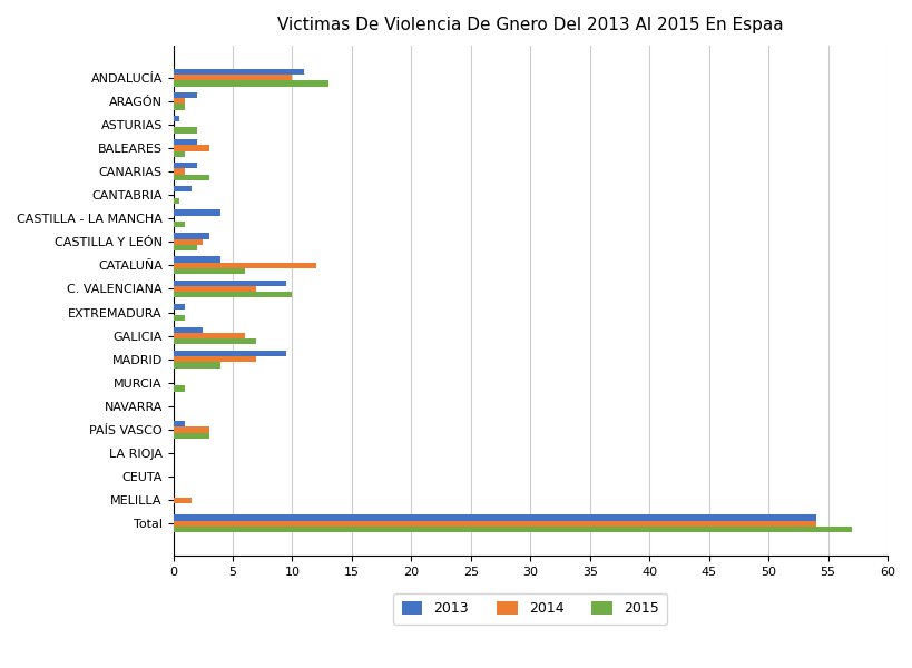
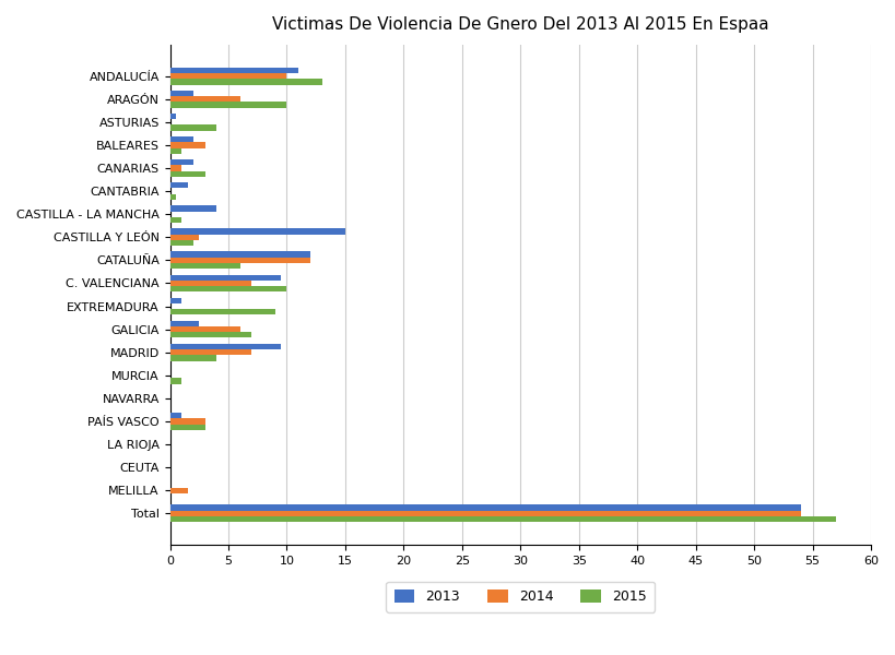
2014/ARAGÓN: 1.0 -> 6.0
2015/ARAGÓN: 1.0 -> 10.0
2015/ASTURIAS: 2.0 -> 4.0
2013/CASTILLA Y LEÓN: 3.0 -> 15.0
2013/CATALUÑA: 4.0 -> 12.0
2015/EXTREMADURA: 1.0 -> 9.0
